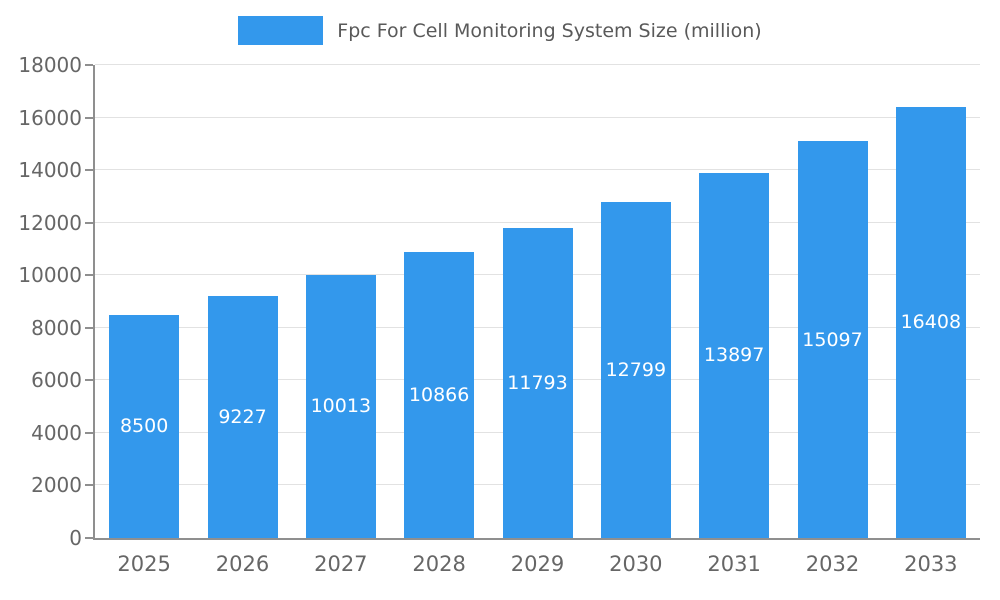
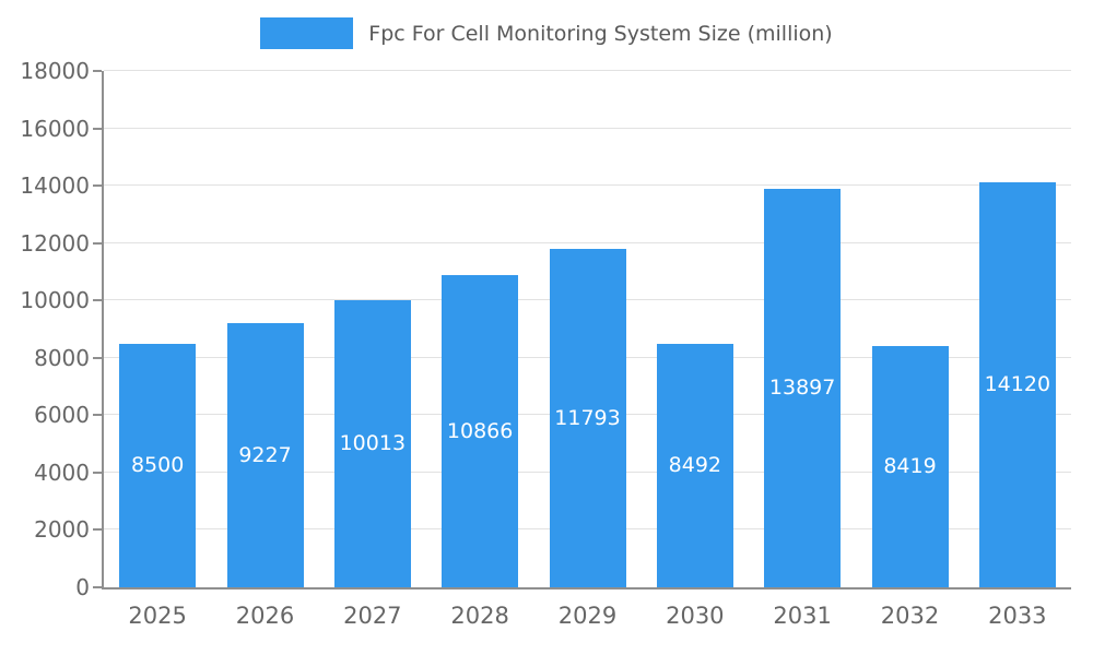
2030: 12799 -> 8492
2032: 15097 -> 8419
2033: 16408 -> 14120
